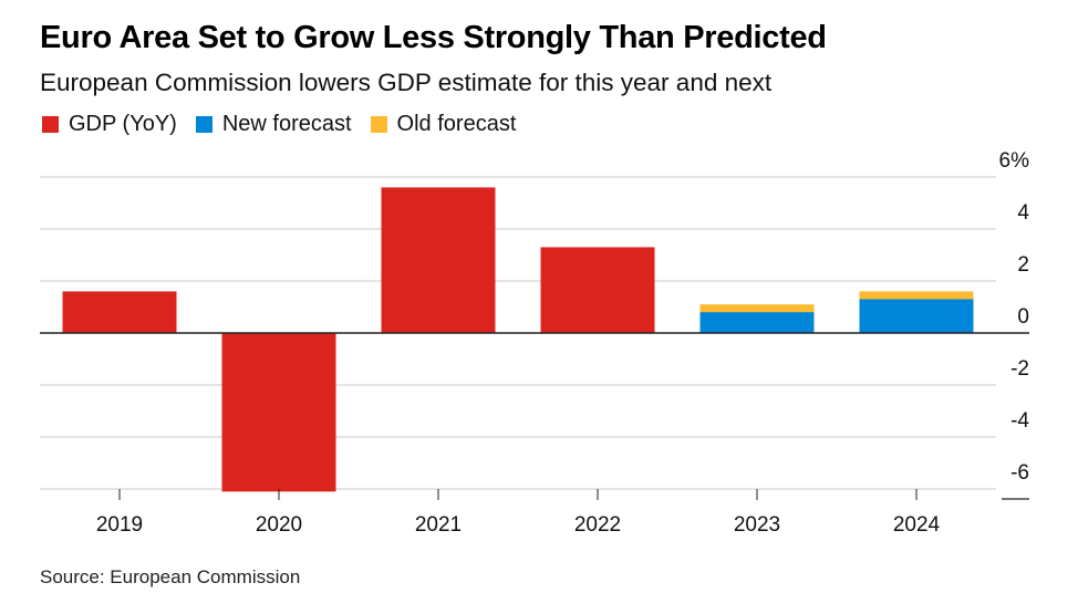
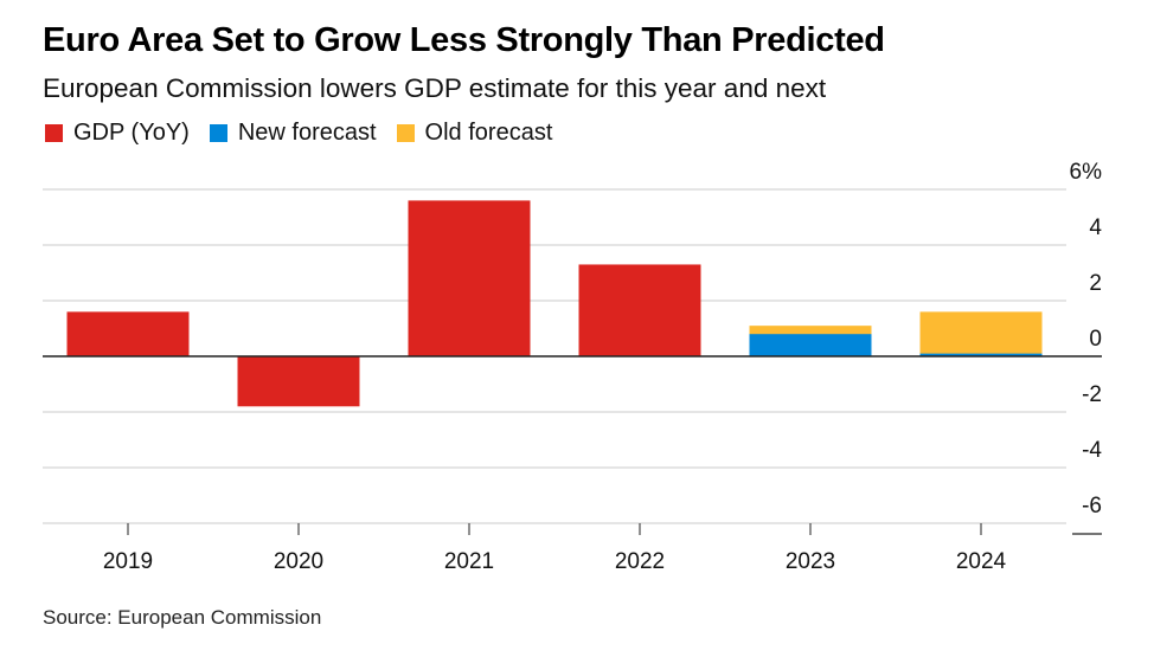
GDP (YoY)/2020: -6.1% -> -1.8%
New forecast/2024: 1.3% -> 0.1%
